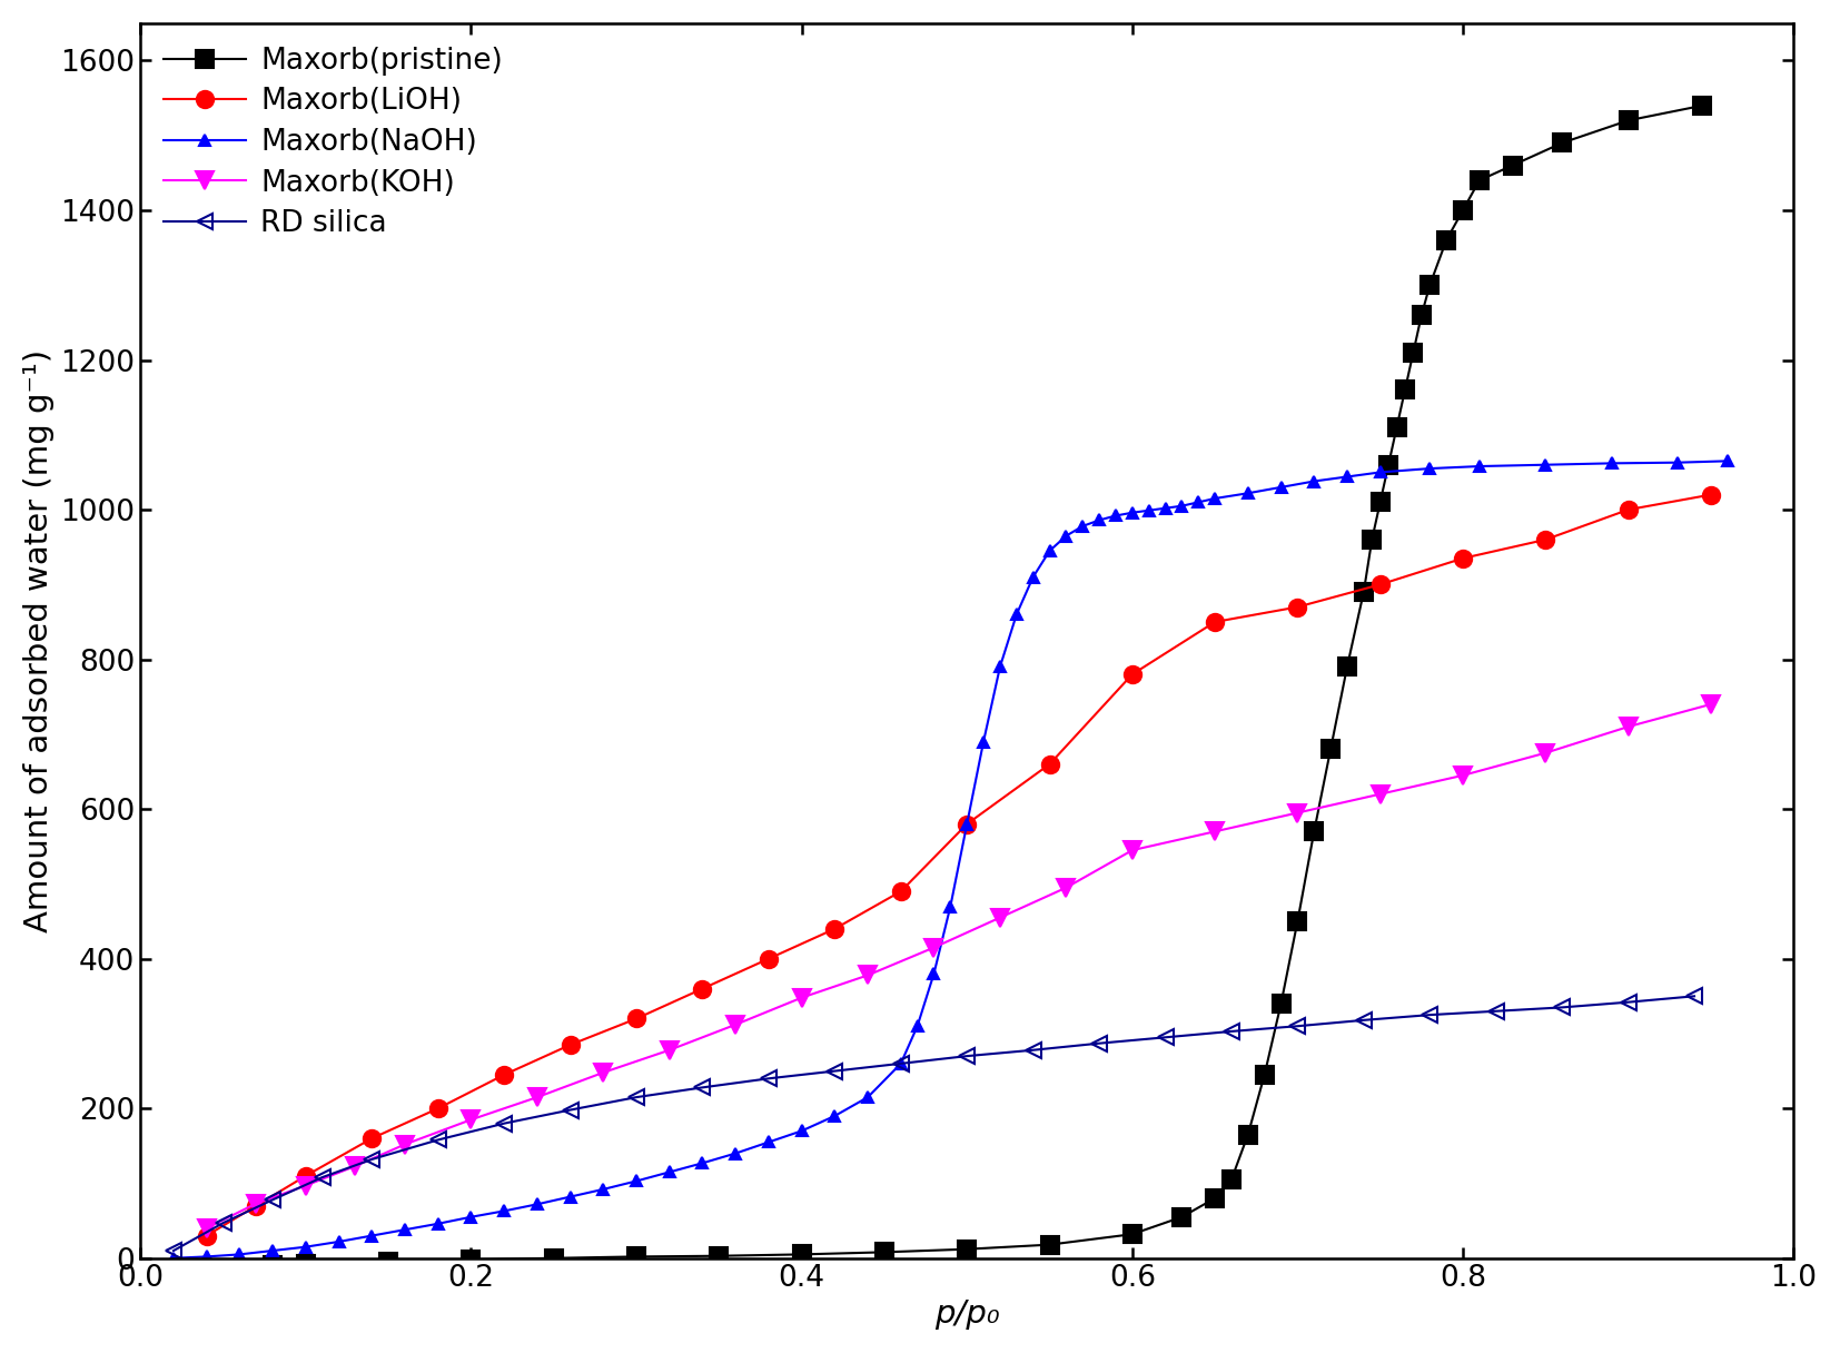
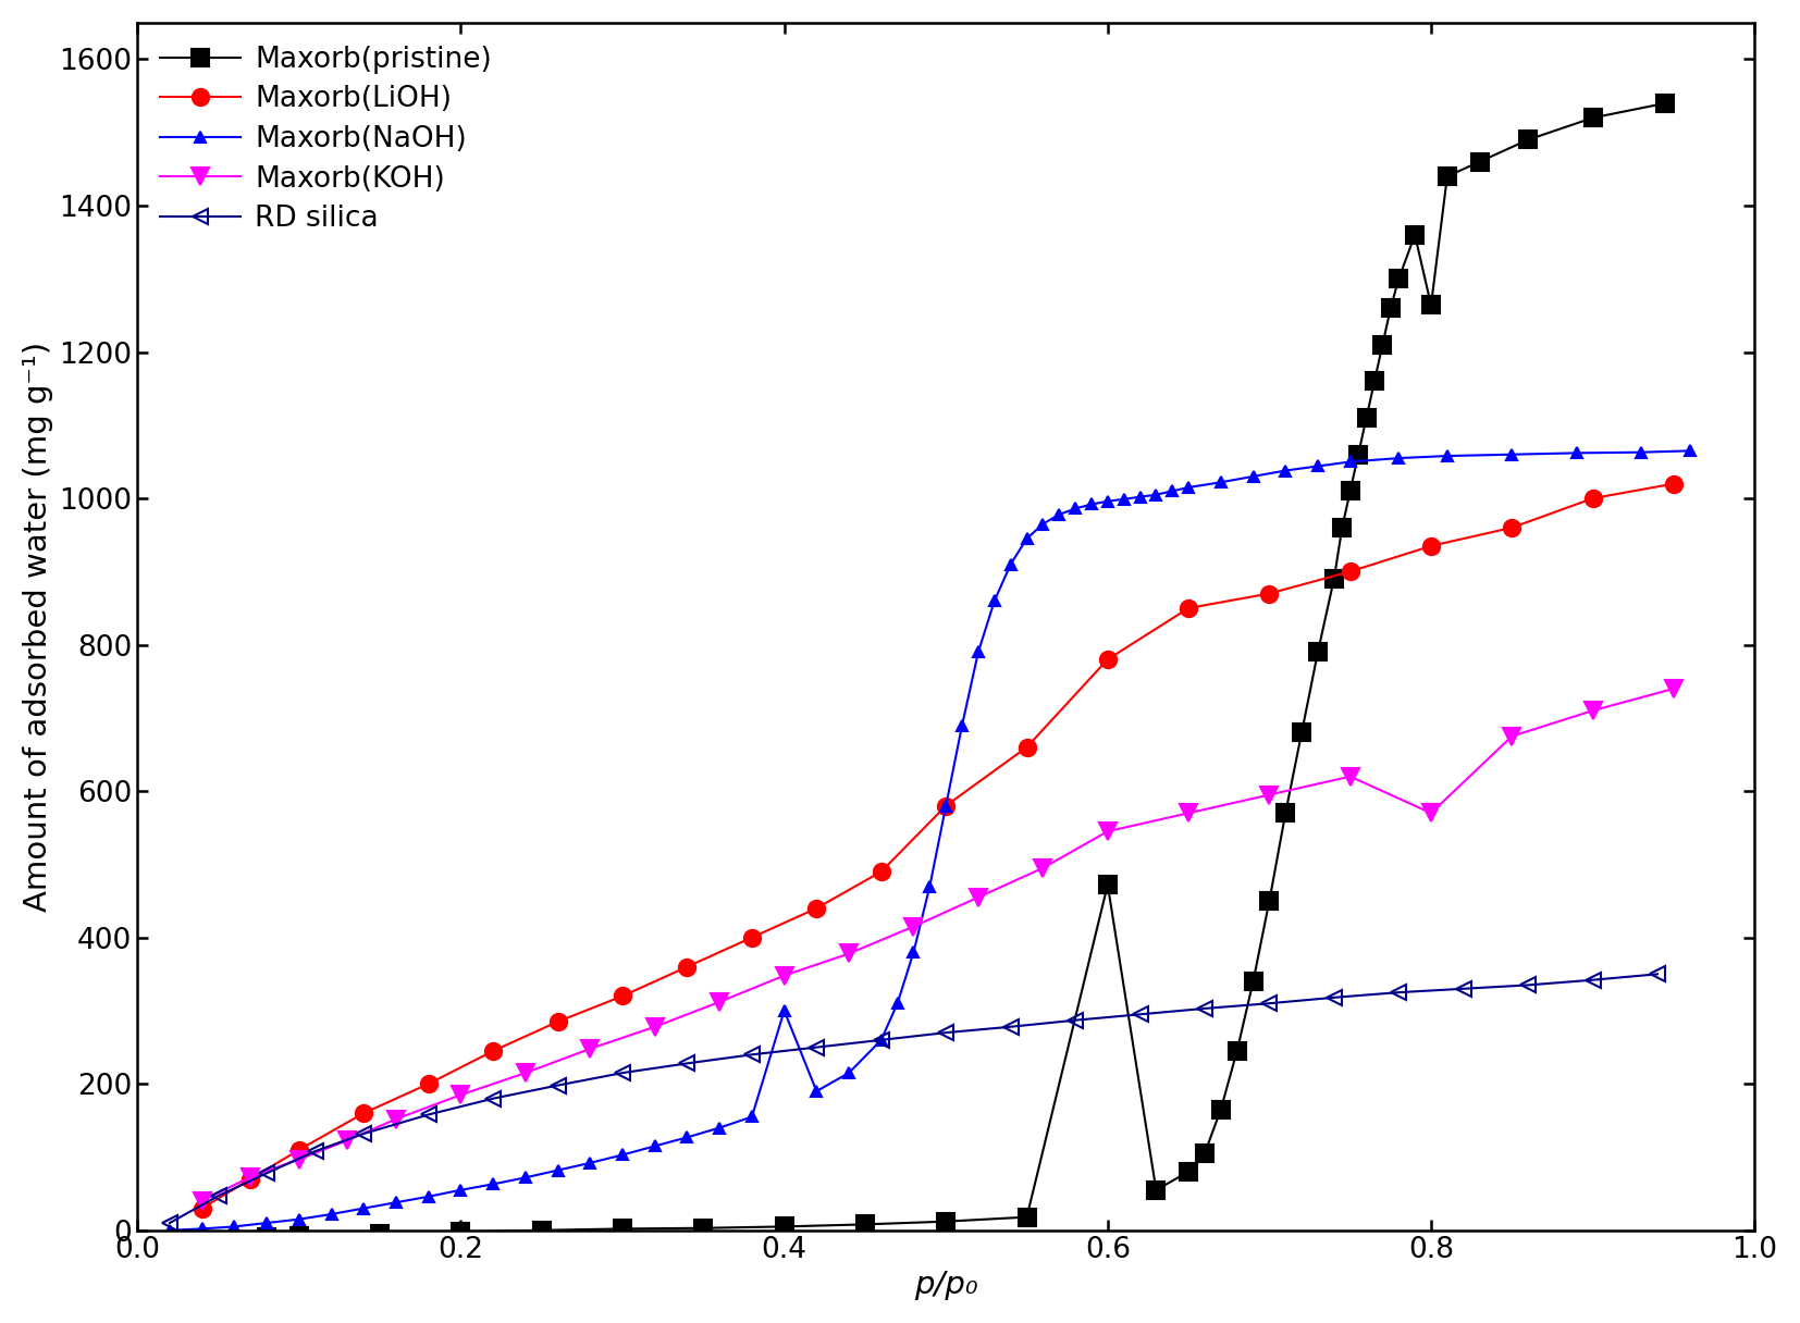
Maxorb(NaOH)/0.4: 170 -> 300
Maxorb(pristine)/0.6: 32 -> 472
Maxorb(pristine)/0.8: 1400 -> 1264
Maxorb(KOH)/0.8: 645 -> 570
